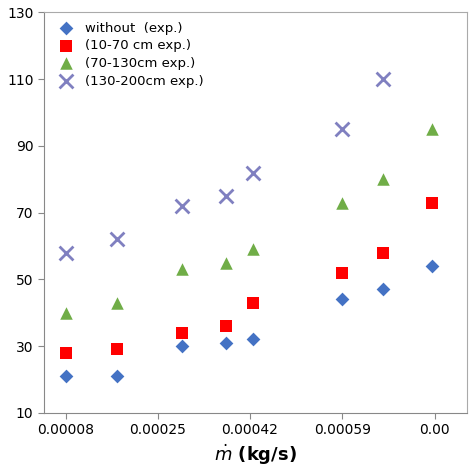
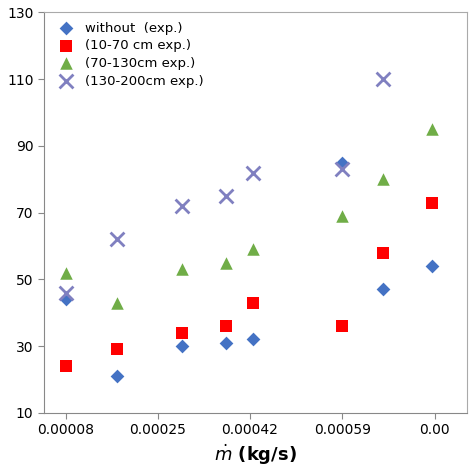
without (exp.)/0.00008: 21 -> 44
(10-70 cm exp.)/0.00008: 28 -> 24
(70-130cm exp.)/0.00008: 40 -> 52
(130-200cm exp.)/0.00008: 58 -> 46
without (exp.)/0.00059: 44 -> 85
(10-70 cm exp.)/0.00059: 52 -> 36
(70-130cm exp.)/0.00059: 73 -> 69
(130-200cm exp.)/0.00059: 95 -> 83
